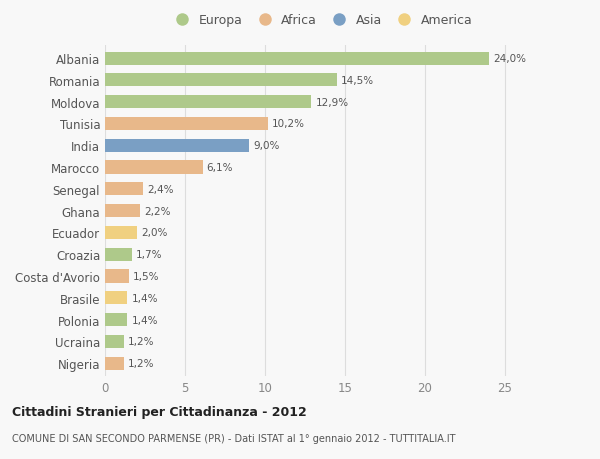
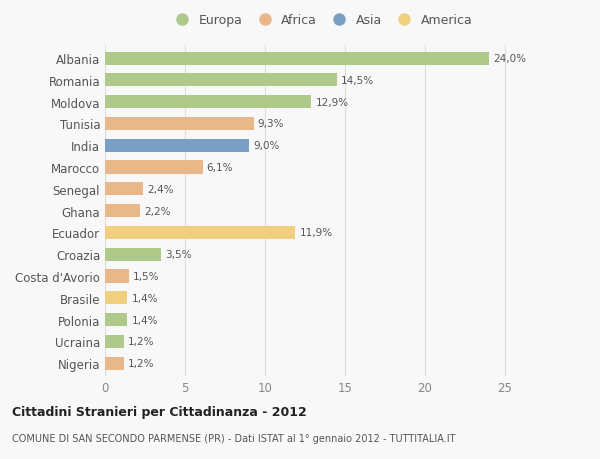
Tunisia: 10,2% -> 9,3%
Ecuador: 2,0% -> 11,9%
Croazia: 1,7% -> 3,5%
